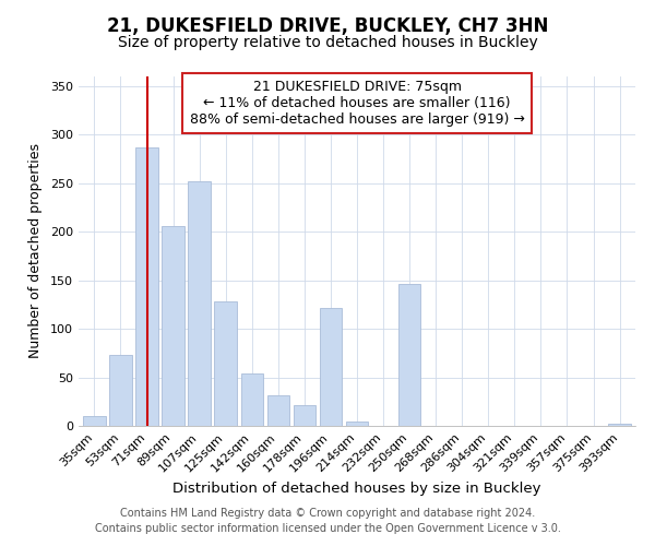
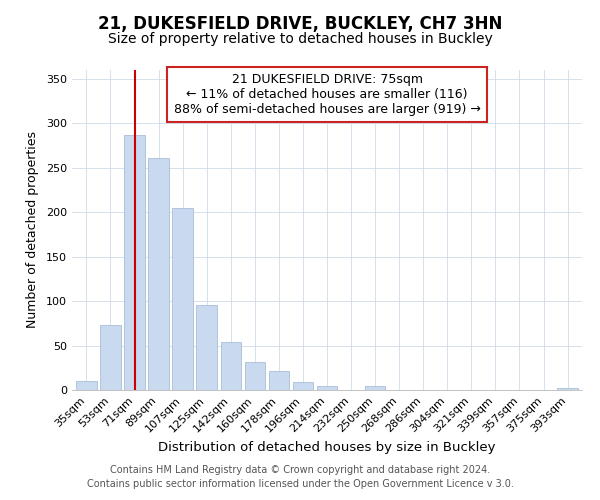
89sqm: 206 -> 261
107sqm: 252 -> 205
125sqm: 128 -> 96
196sqm: 122 -> 9
250sqm: 146 -> 4
